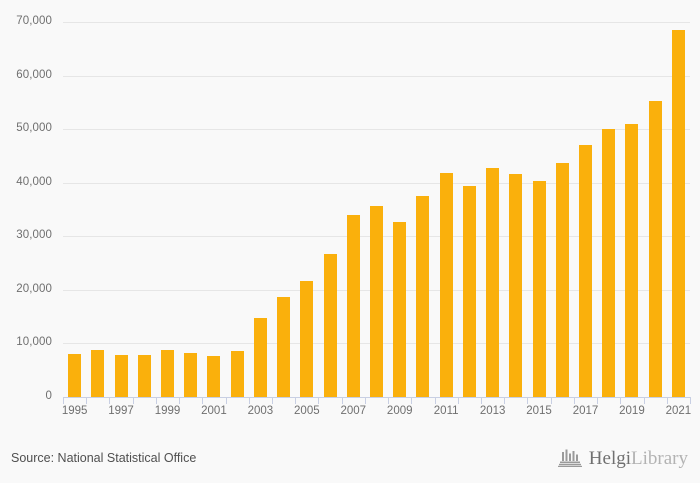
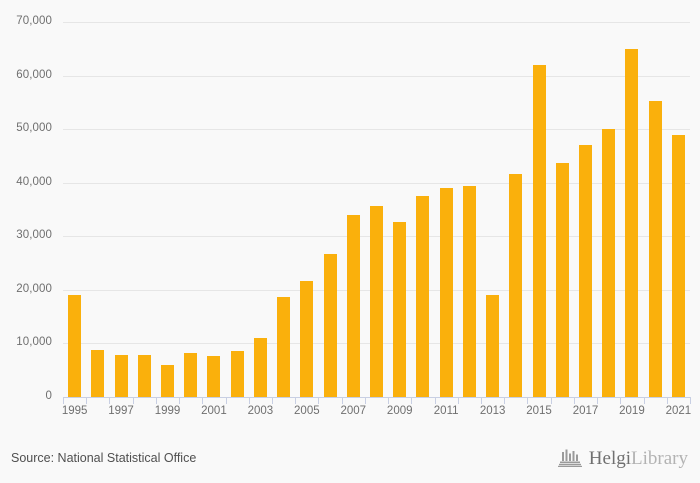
1995: 8000 -> 19000
1999: 9000 -> 6000
2003: 15000 -> 11000
2011: 42000 -> 39000
2013: 43000 -> 19000
2015: 40000 -> 62000
2019: 51000 -> 65000
2021: 68000 -> 49000
